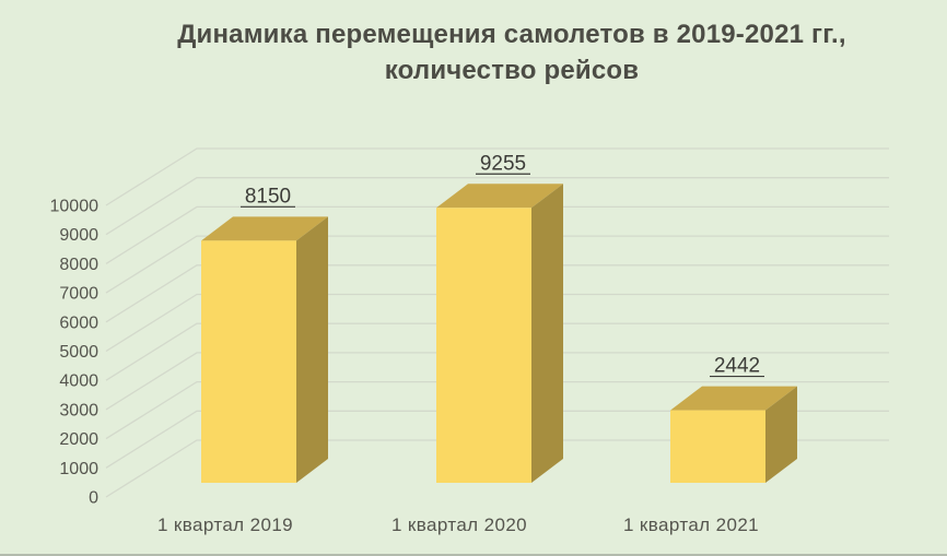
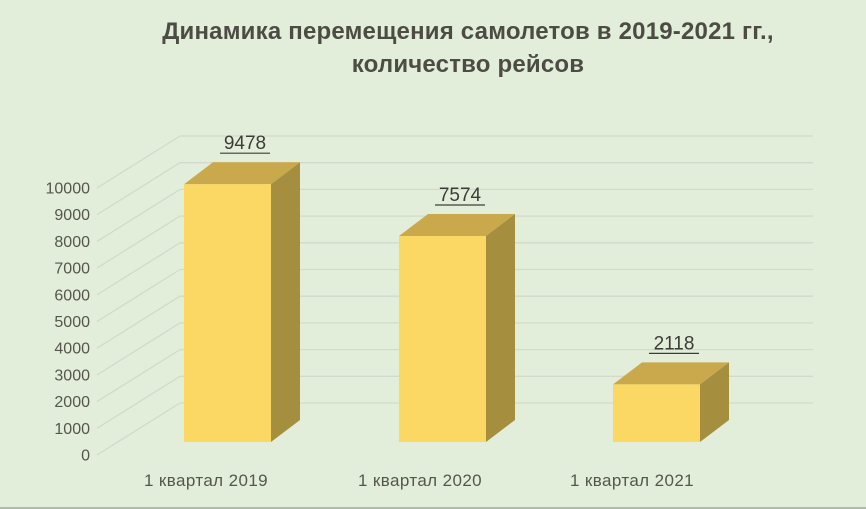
1 квартал 2019: 8150 -> 9478
1 квартал 2020: 9255 -> 7574
1 квартал 2021: 2442 -> 2118
